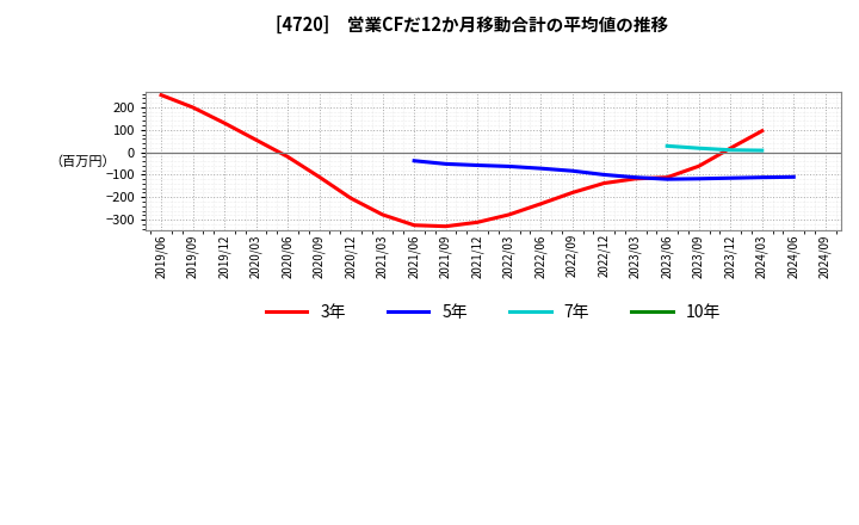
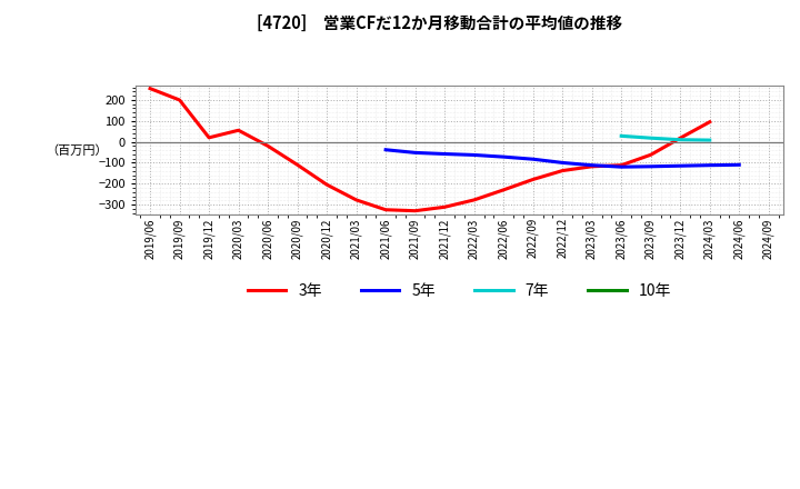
3年/2019/12: 130 -> 20
